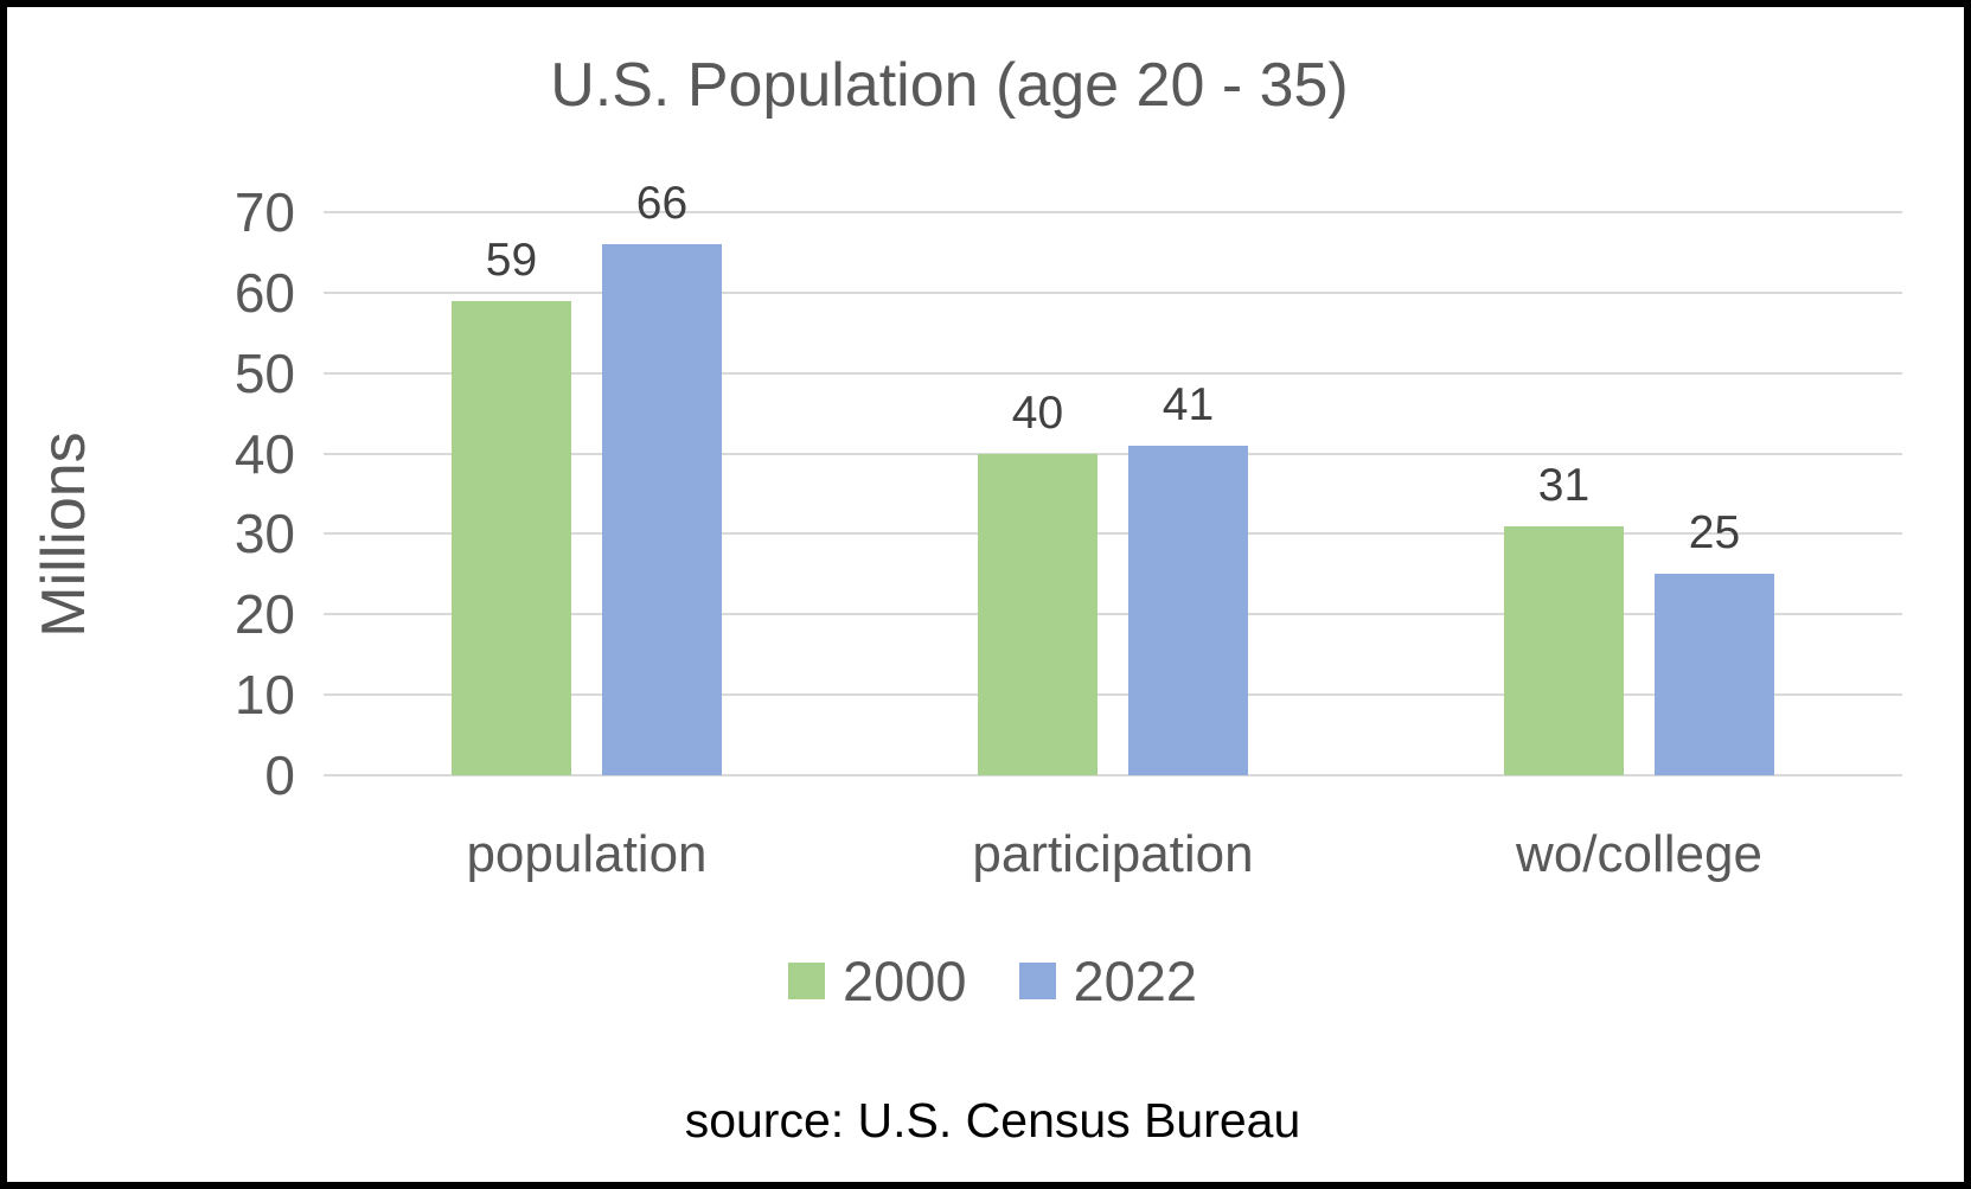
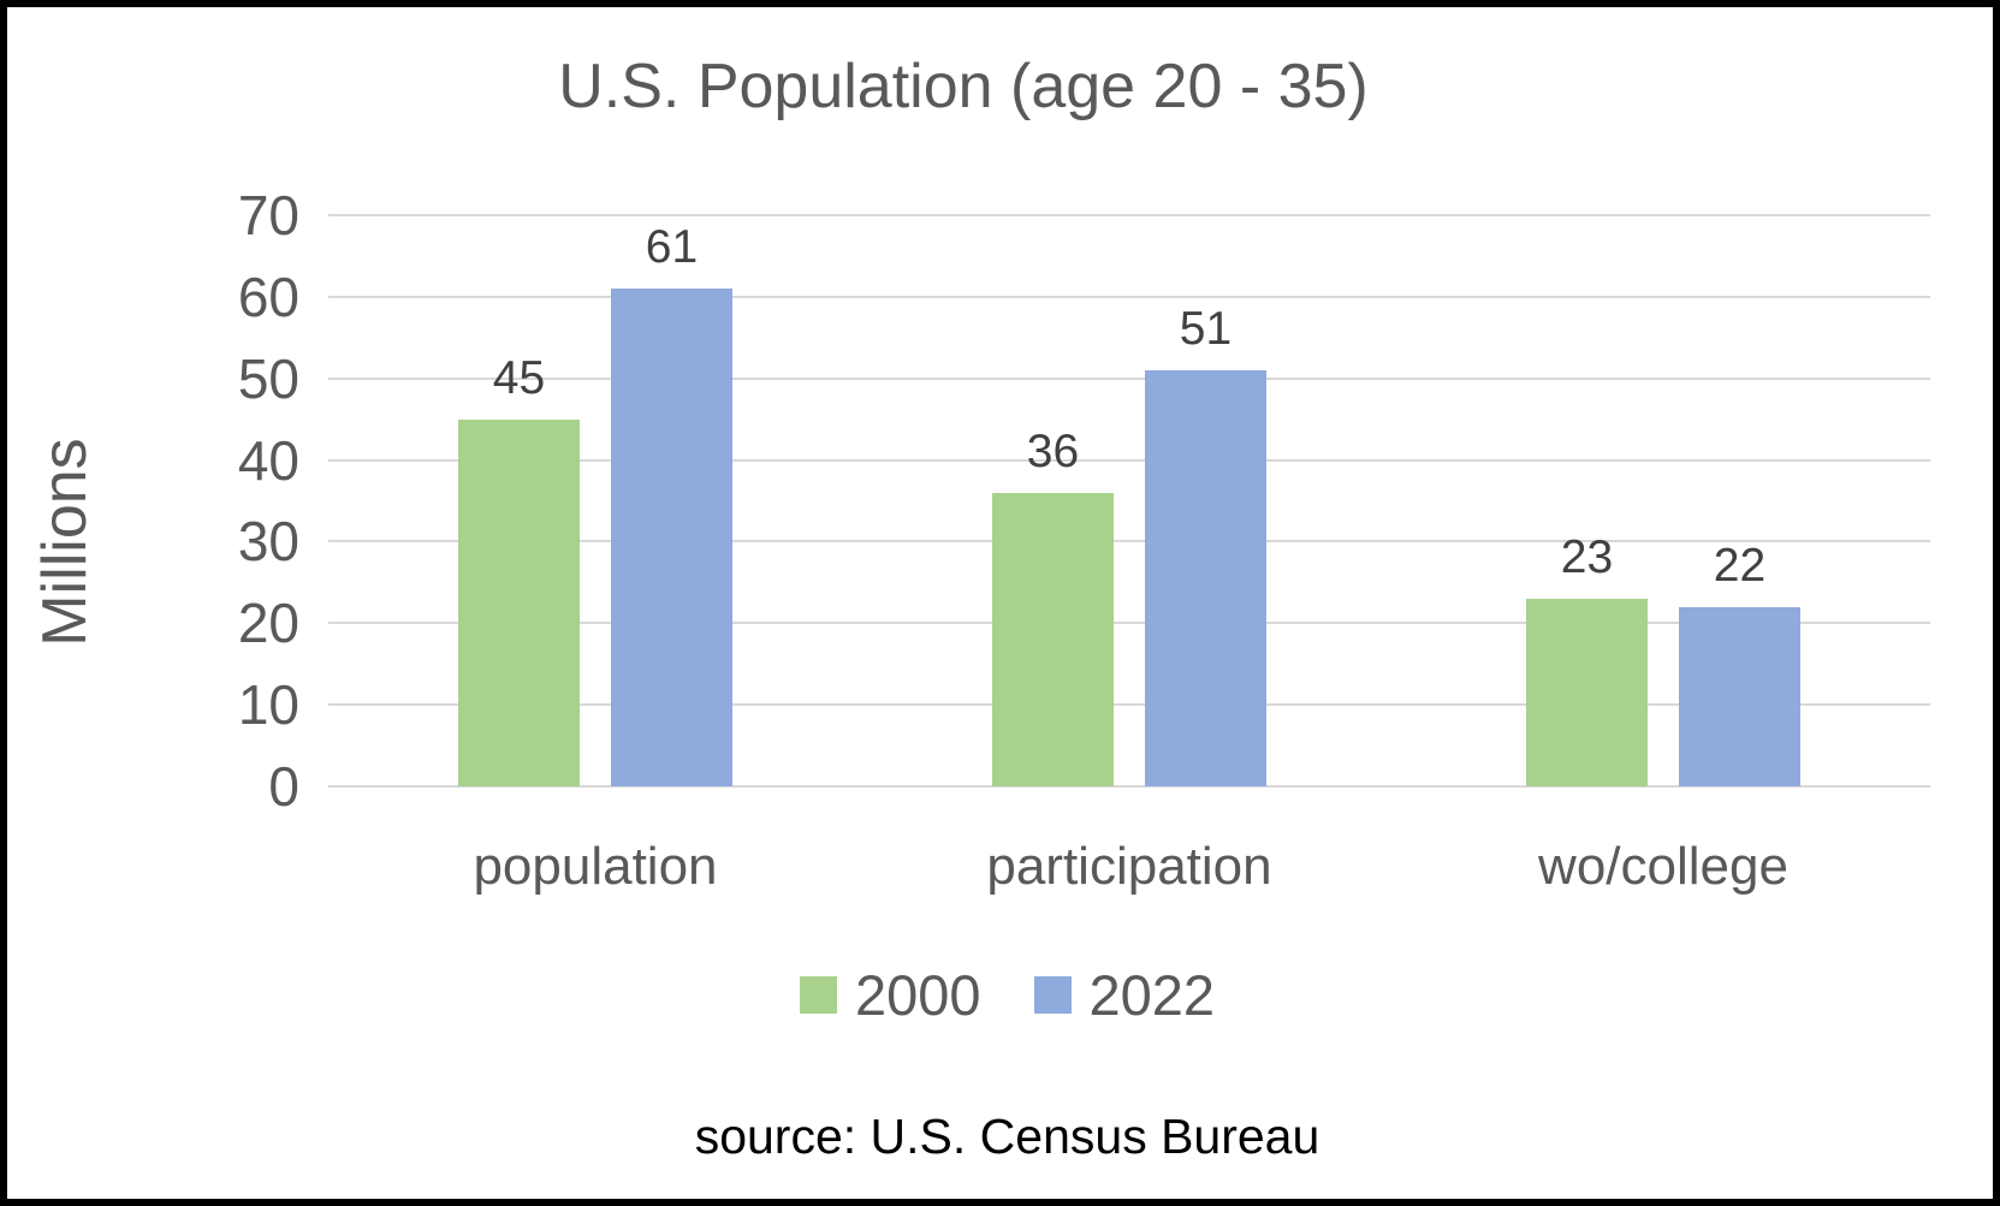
2000/population: 59 -> 45
2022/population: 66 -> 61
2000/participation: 40 -> 36
2022/participation: 41 -> 51
2000/wo/college: 31 -> 23
2022/wo/college: 25 -> 22
